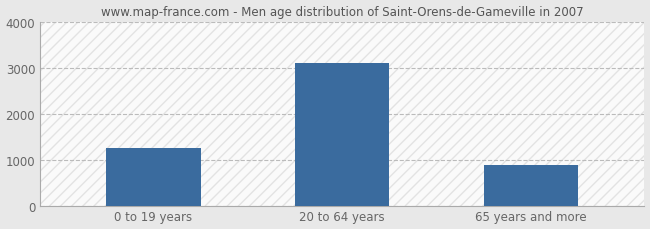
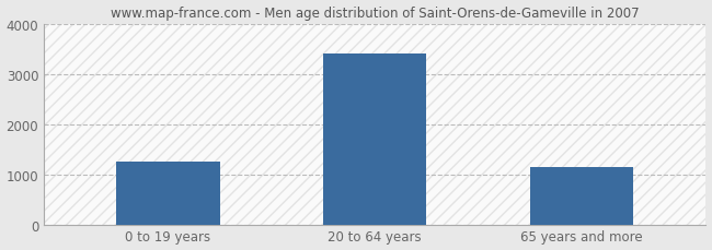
20 to 64 years: 3100 -> 3400
65 years and more: 880 -> 1150
